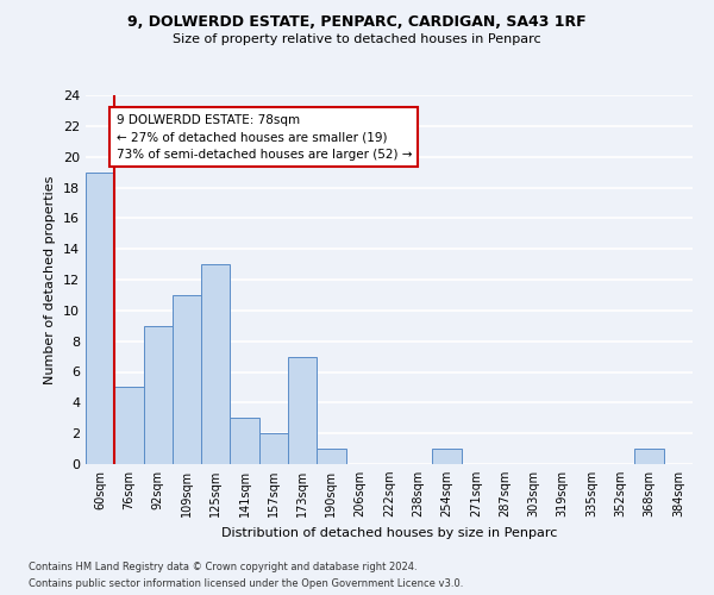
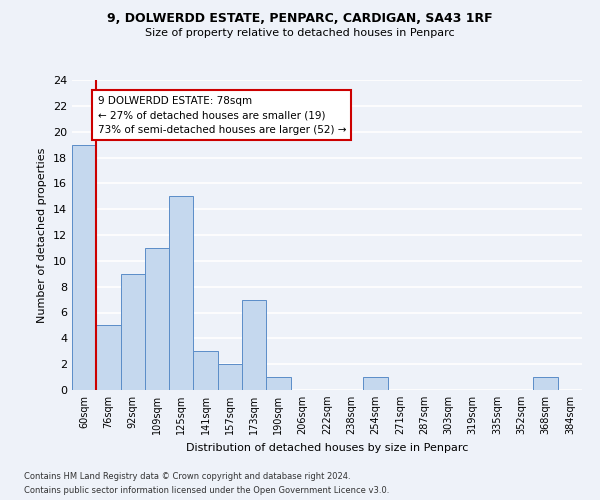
125sqm: 13 -> 15
